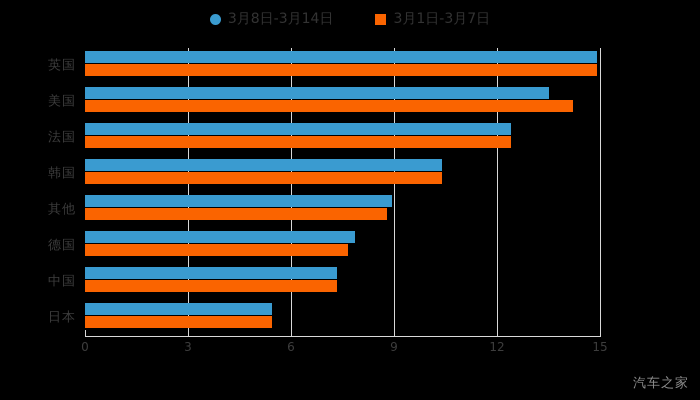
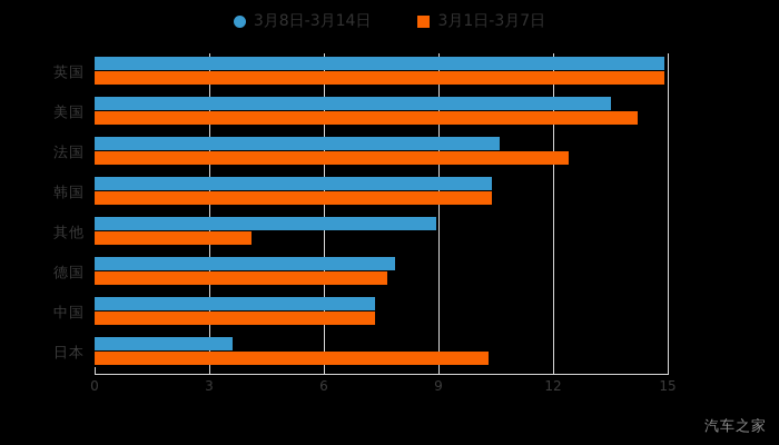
3月8日-3月14日/法国: 12.4 -> 10.6
3月1日-3月7日/其他: 8.8 -> 4.1
3月8日-3月14日/日本: 5.5 -> 3.6
3月1日-3月7日/日本: 5.5 -> 10.3
